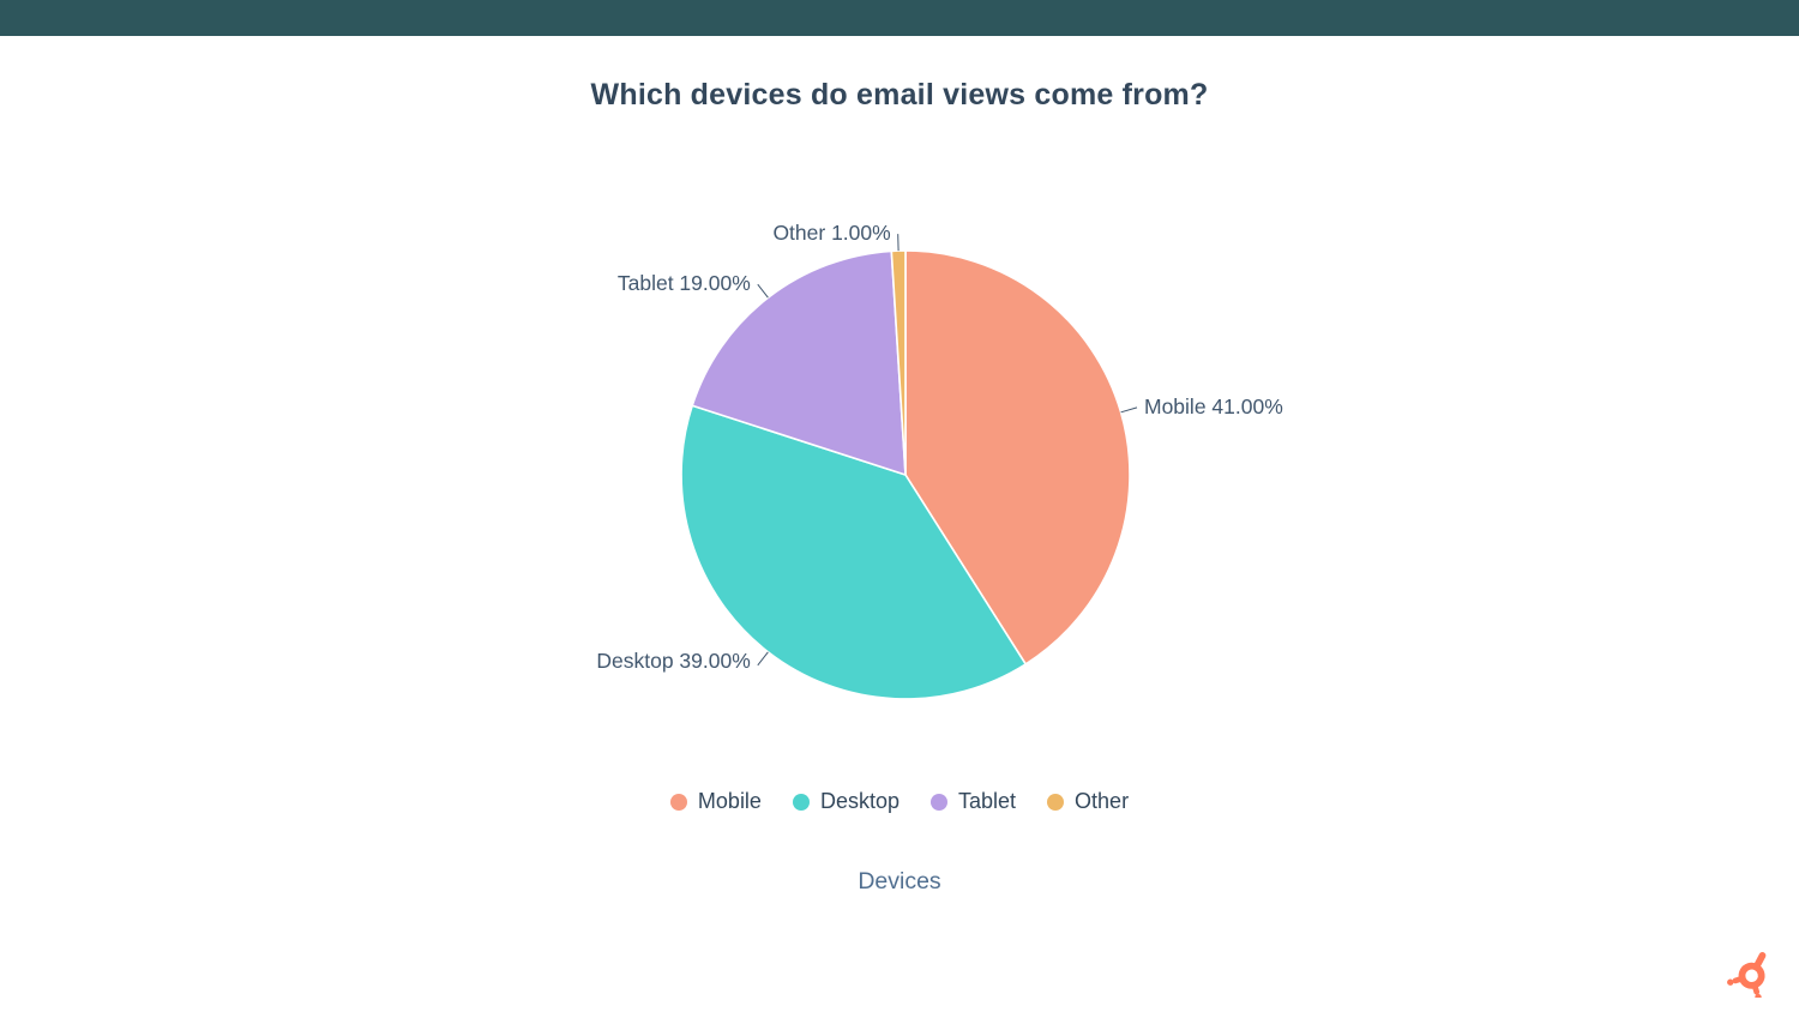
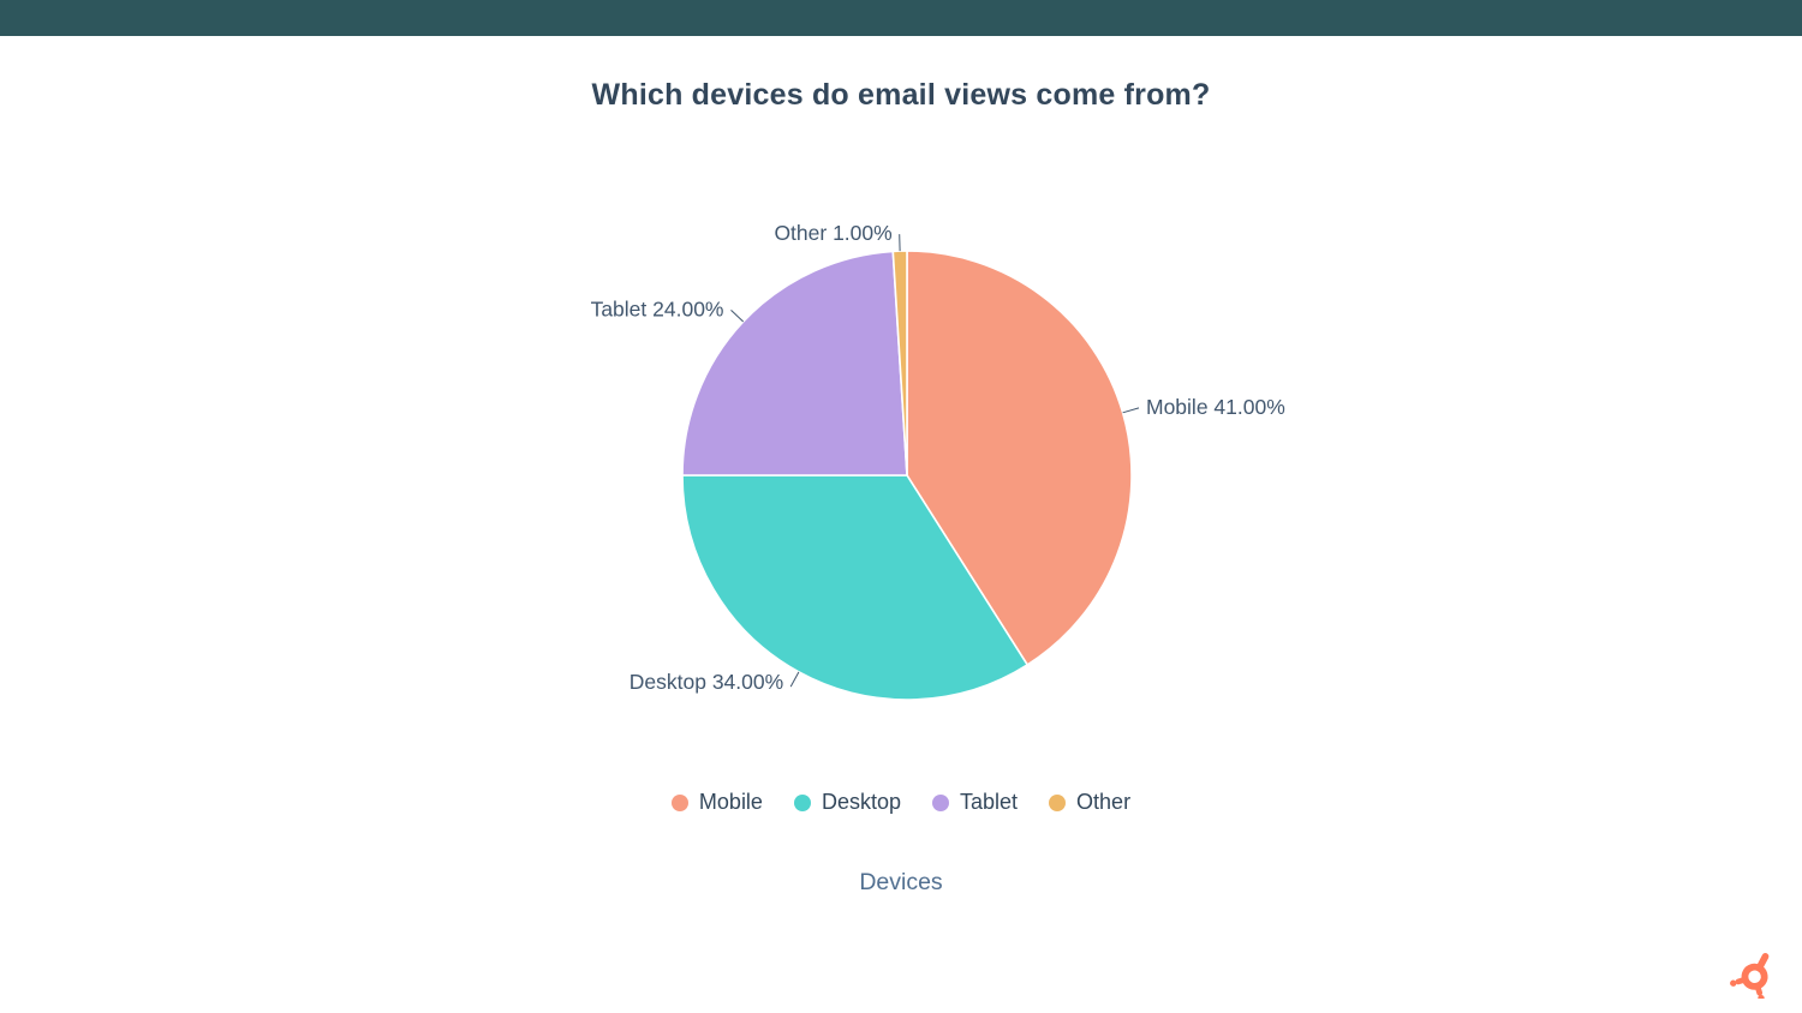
Desktop: 39.00% -> 34.00%
Tablet: 19.00% -> 24.00%
